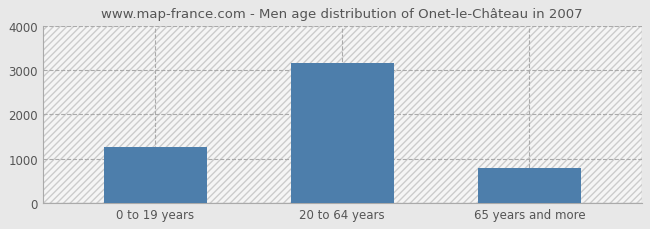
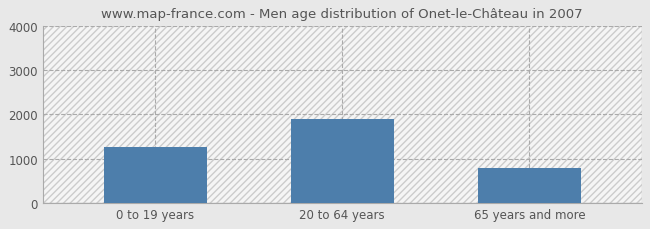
20 to 64 years: 3150 -> 1900
